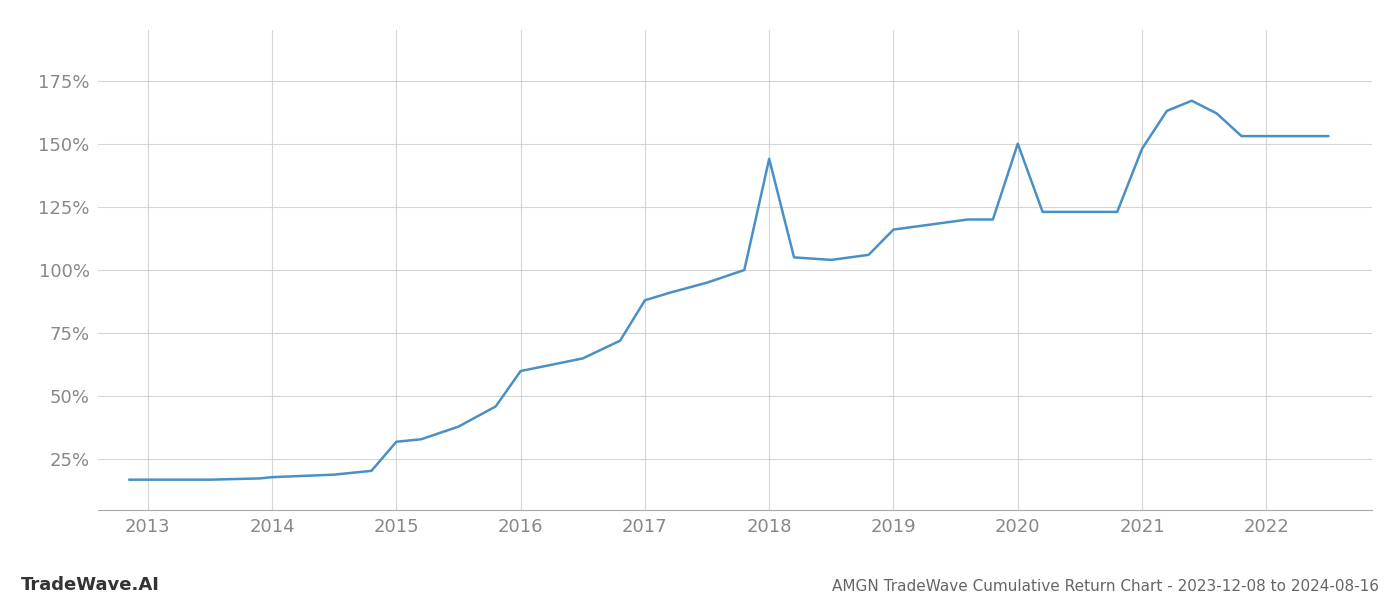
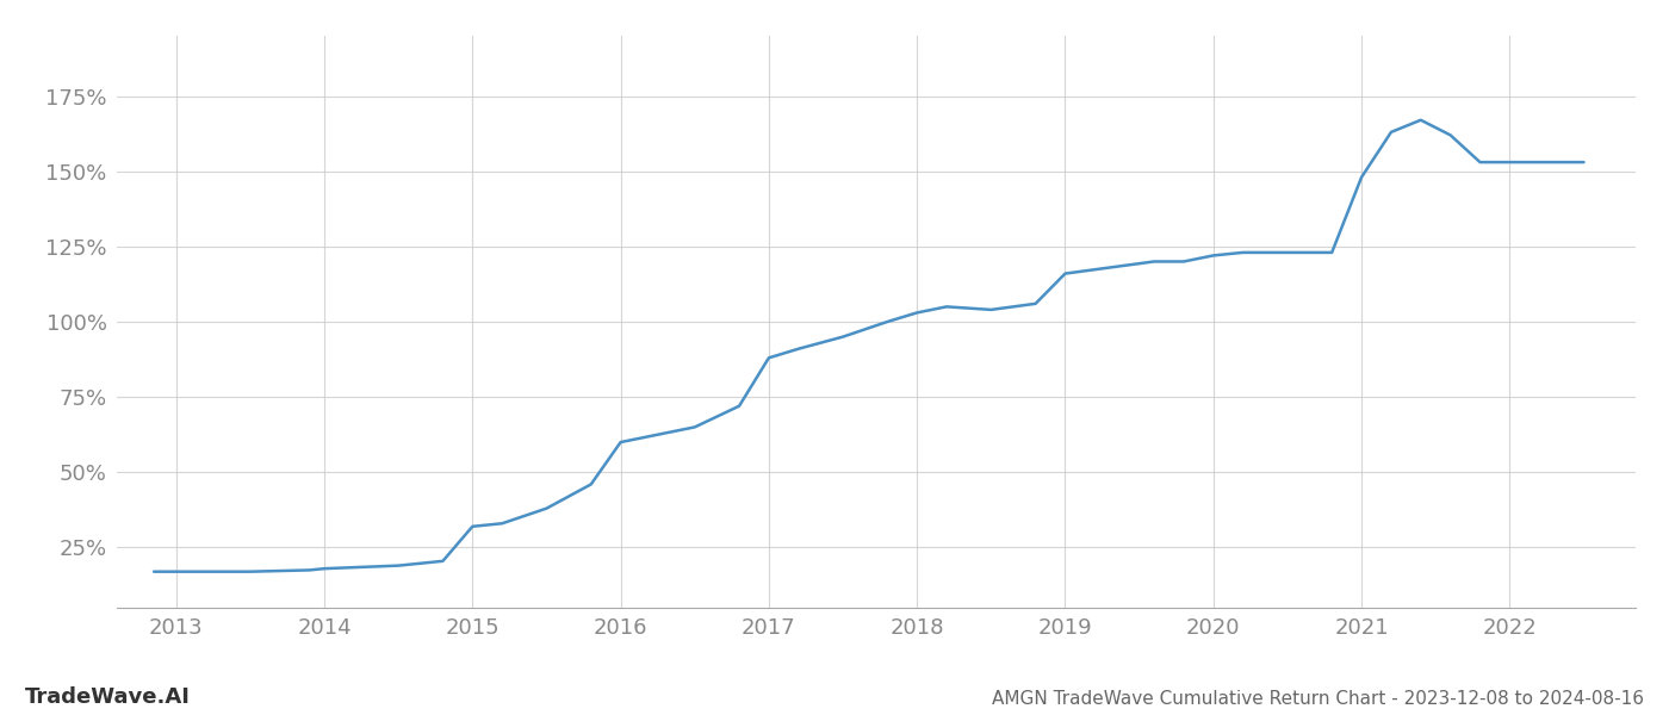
2018: 144.0% -> 103.0%
2020: 150.0% -> 122.0%
